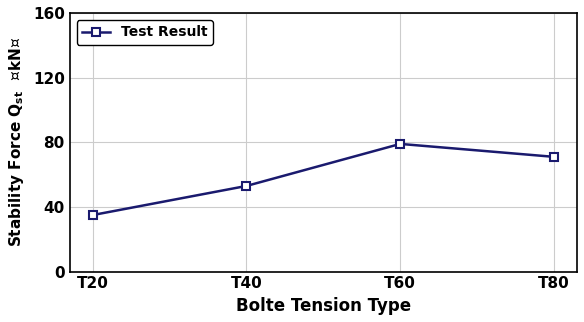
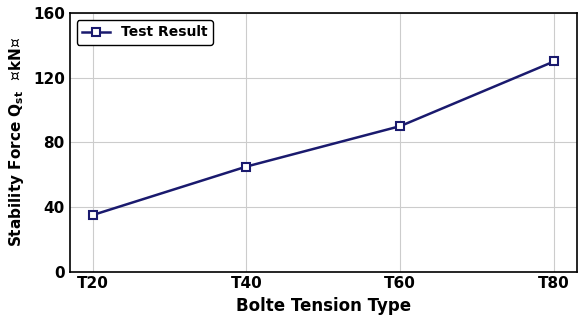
T40: 53 -> 65
T60: 79 -> 90
T80: 71 -> 130
